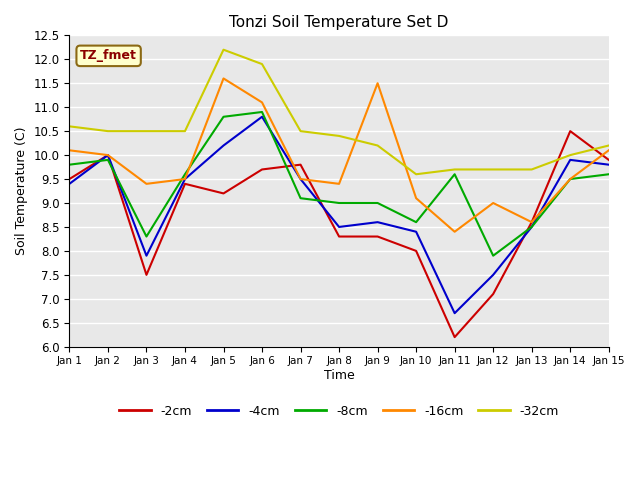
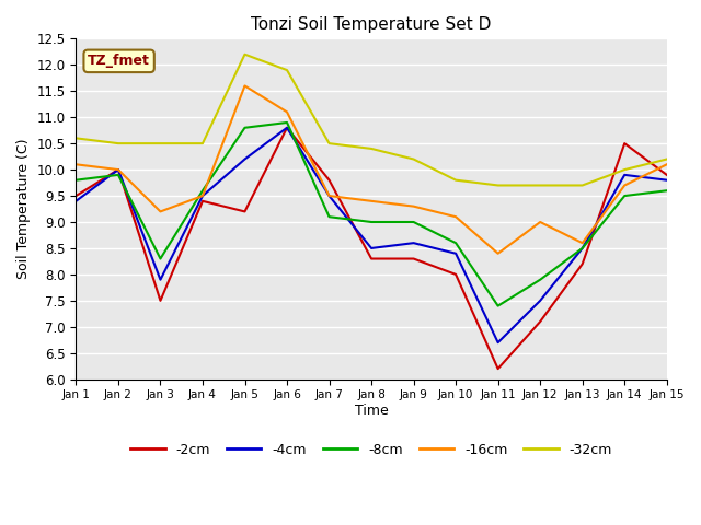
-16cm/Jan 3: 9.4 -> 9.2
-2cm/Jan 6: 9.7 -> 10.8
-16cm/Jan 9: 11.5 -> 9.3
-32cm/Jan 10: 9.6 -> 9.8
-8cm/Jan 11: 9.6 -> 7.4
-2cm/Jan 13: 8.6 -> 8.2
-16cm/Jan 14: 9.5 -> 9.7
